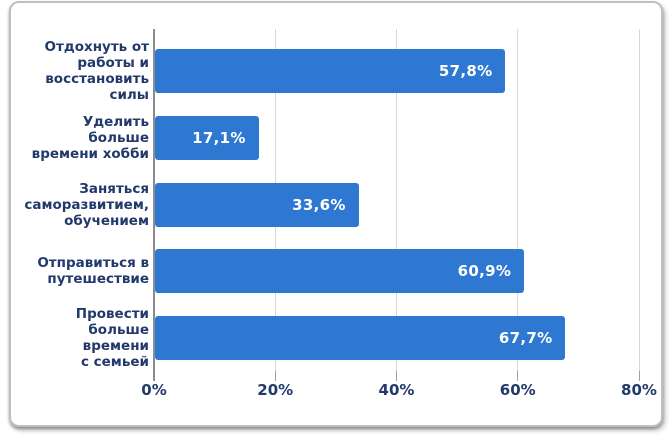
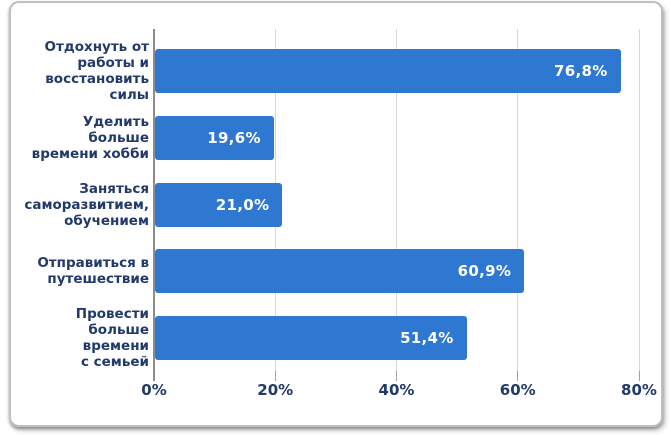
Отдохнуть от работы и восстановить силы: 57,8% -> 76,8%
Уделить больше времени хобби: 17,1% -> 19,6%
Заняться саморазвитием, обучением: 33,6% -> 21,0%
Провести больше времени с семьей: 67,7% -> 51,4%
